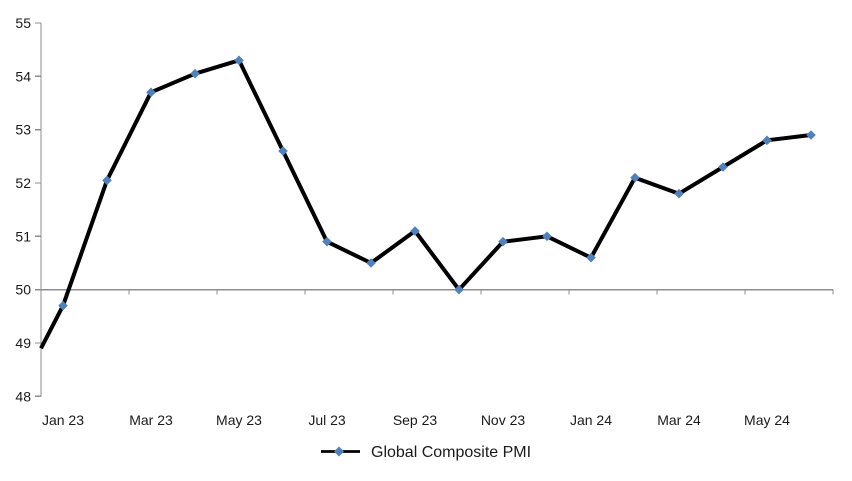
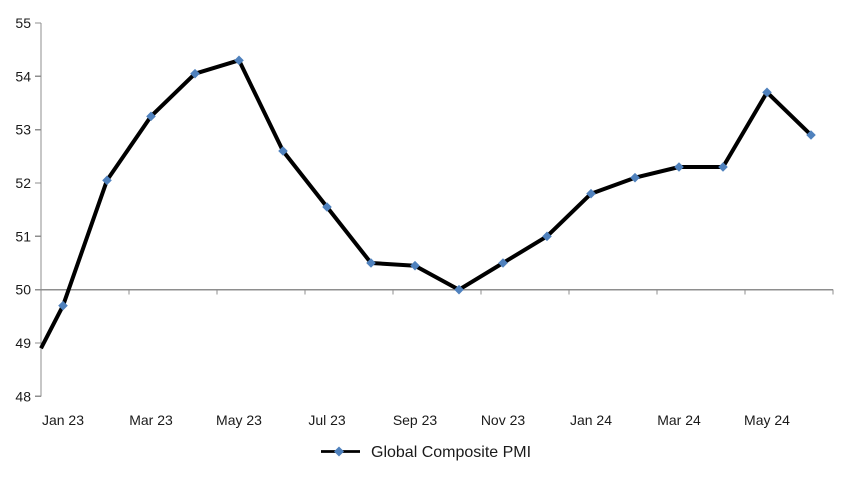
Mar 23: 53.7 -> 53.2
Jul 23: 50.9 -> 51.5
Sep 23: 51.1 -> 50.5
Nov 23: 50.9 -> 50.5
Jan 24: 50.6 -> 51.8
Mar 24: 51.8 -> 52.3
May 24: 52.8 -> 53.7
